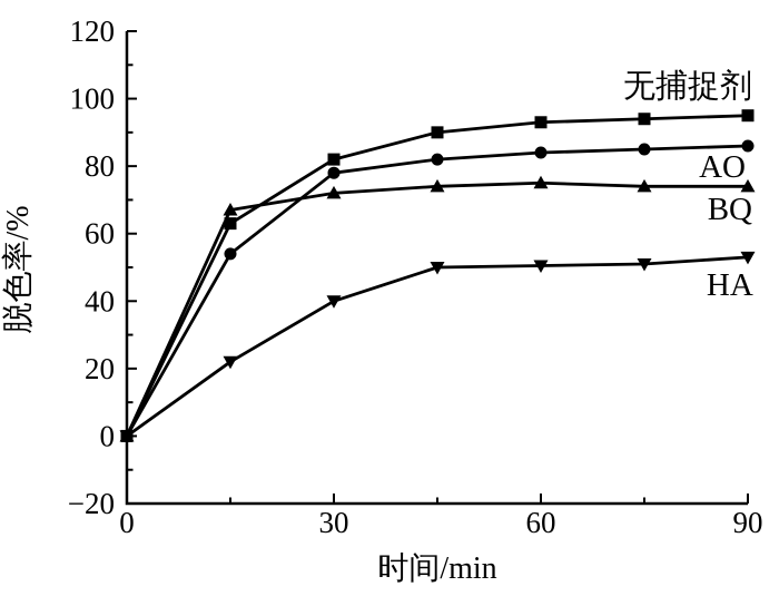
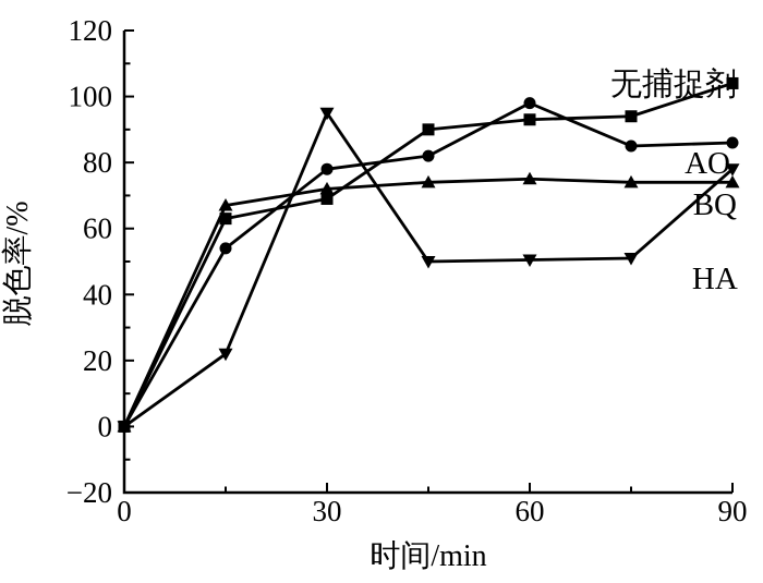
无捕捉剂/30: 82 -> 69
HA/30: 40 -> 95
AO/60: 84 -> 98
无捕捉剂/90: 95 -> 104
HA/90: 53 -> 78
